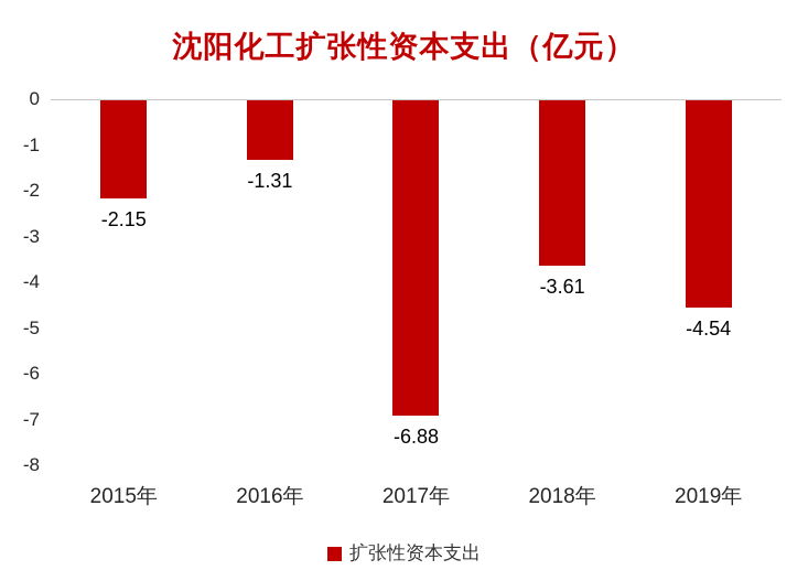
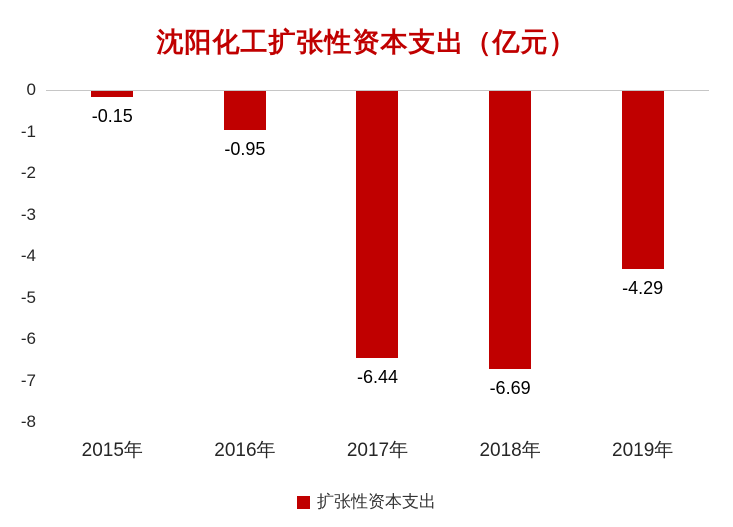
2015年: -2.15 -> -0.15
2016年: -1.31 -> -0.95
2017年: -6.88 -> -6.44
2018年: -3.61 -> -6.69
2019年: -4.54 -> -4.29
